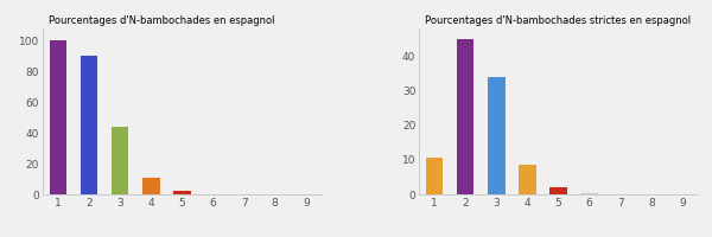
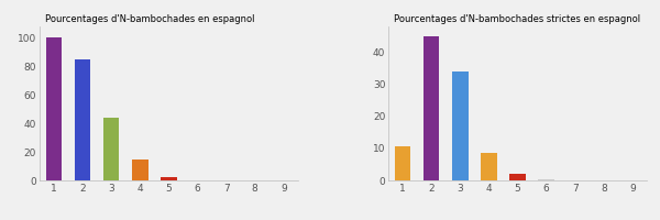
Pourcentages d'N-bambochades en espagnol/2: 90 -> 85
Pourcentages d'N-bambochades en espagnol/4: 11 -> 15
